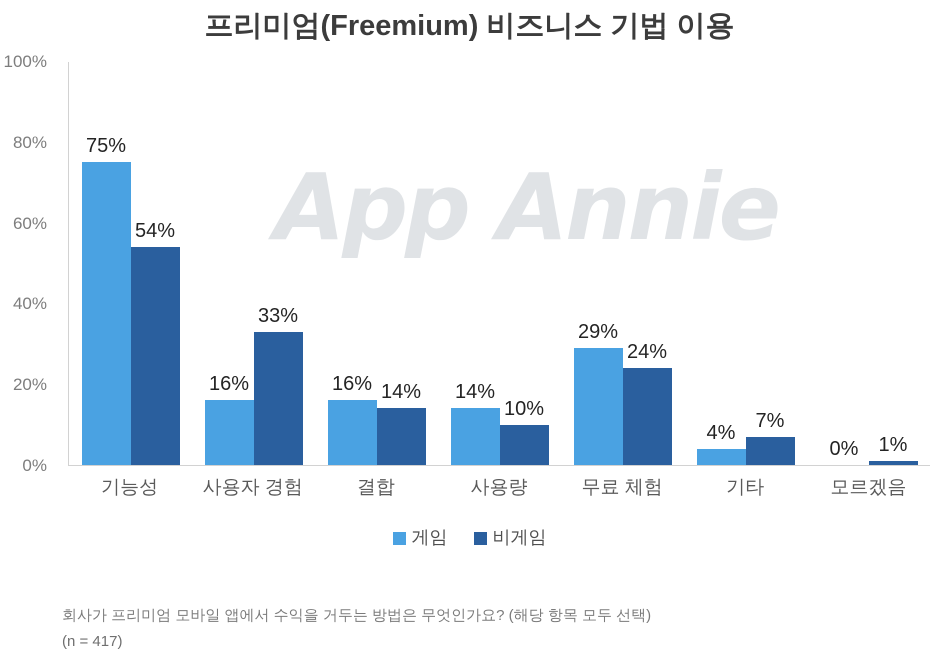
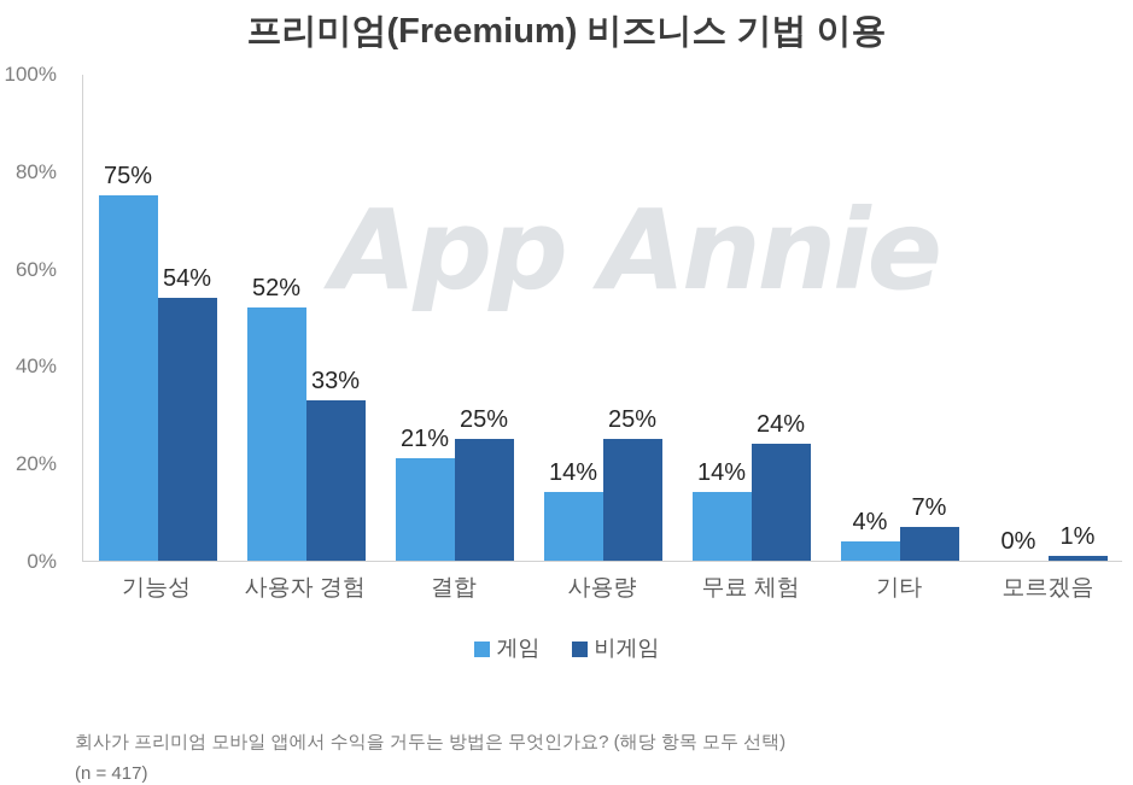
게임/사용자 경험: 16% -> 52%
게임/결합: 16% -> 21%
비게임/결합: 14% -> 25%
비게임/사용량: 10% -> 25%
게임/무료 체험: 29% -> 14%
